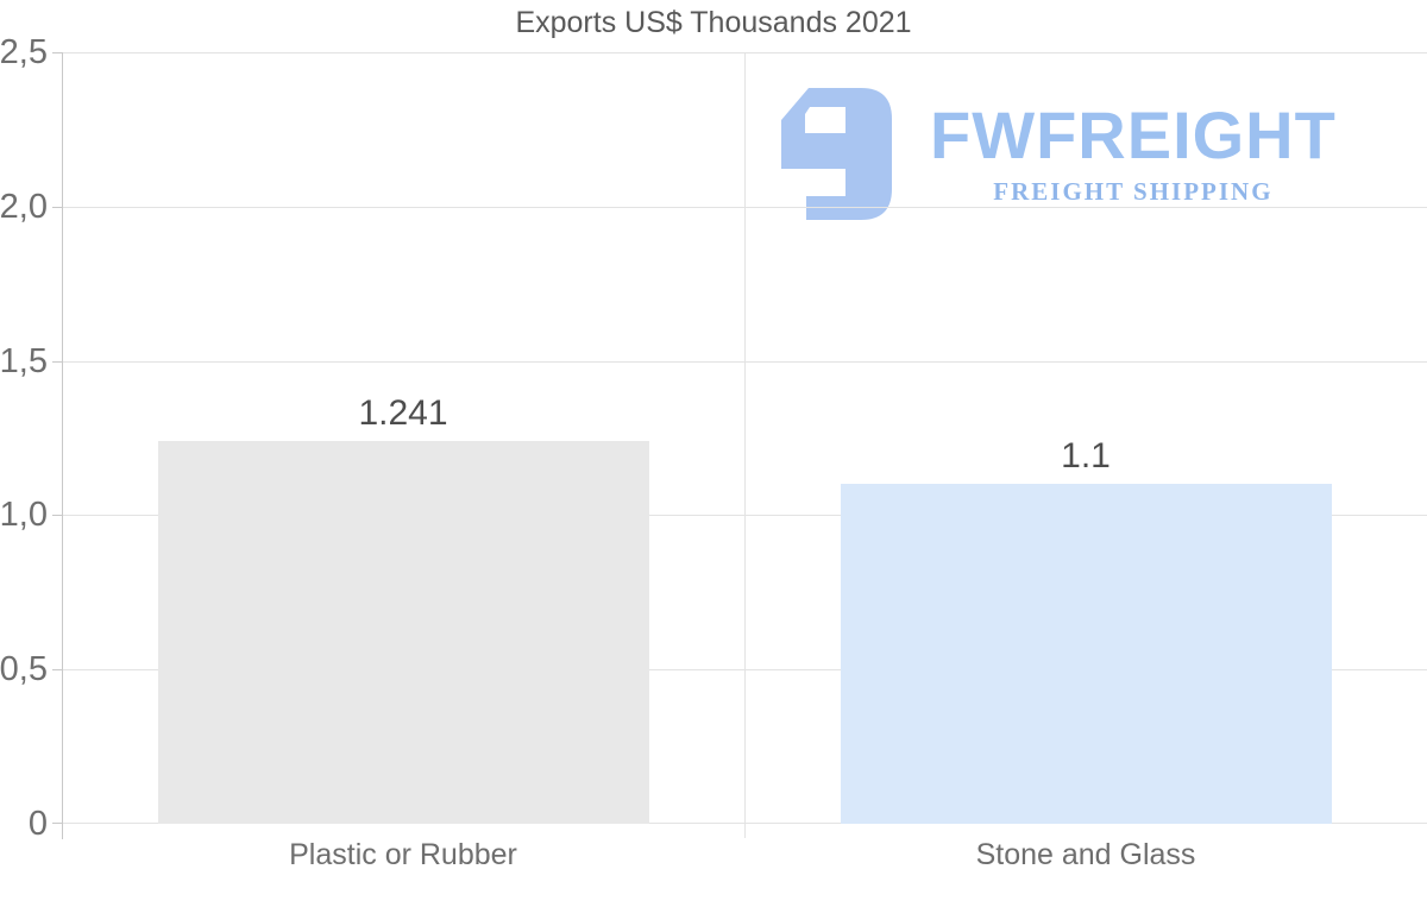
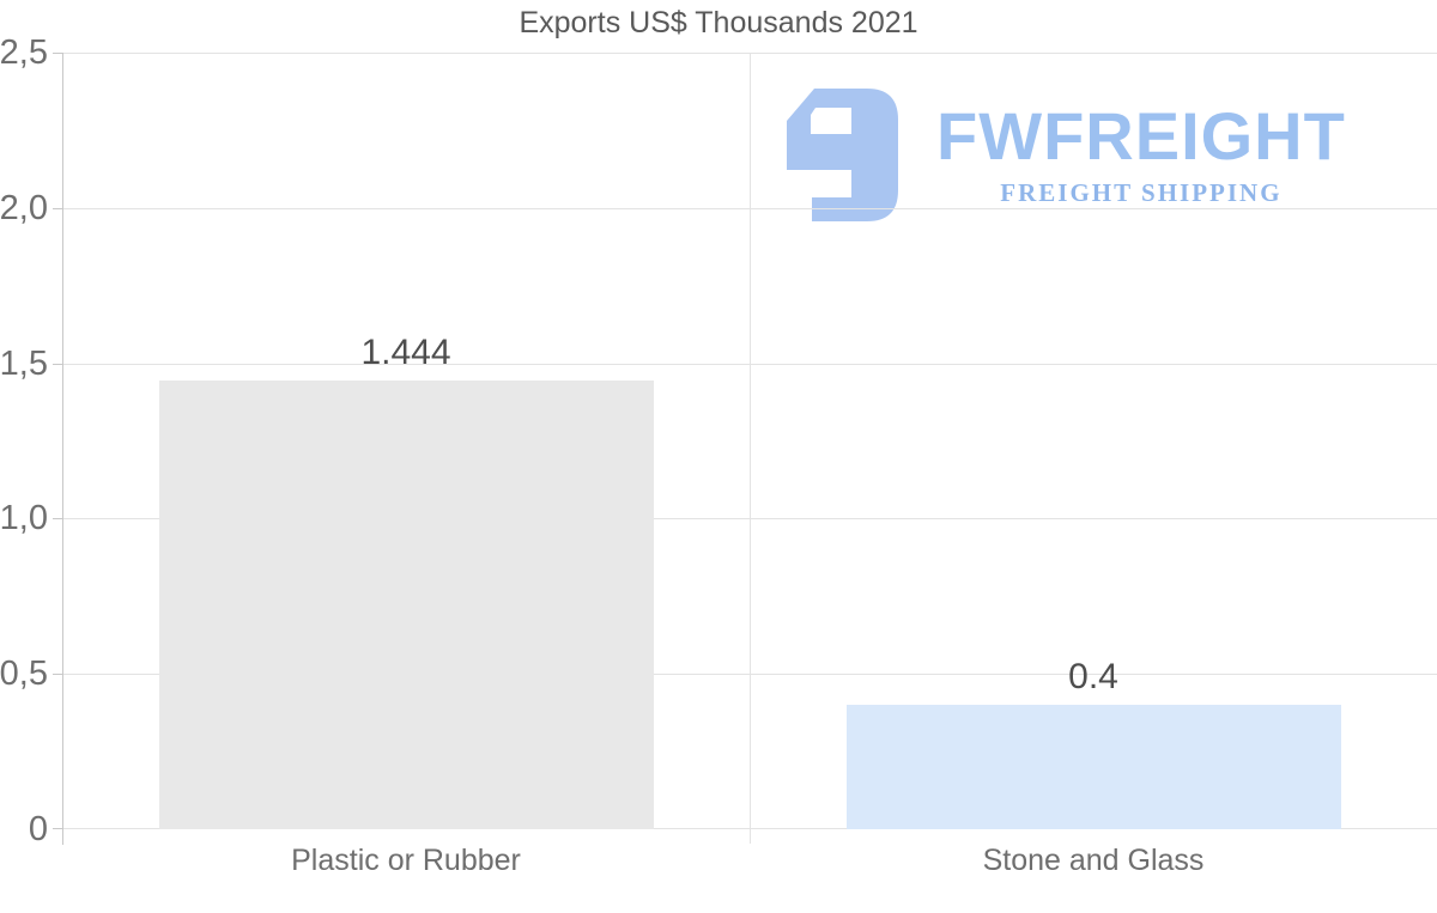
Plastic or Rubber: 1.241 -> 1.444
Stone and Glass: 1.1 -> 0.4
